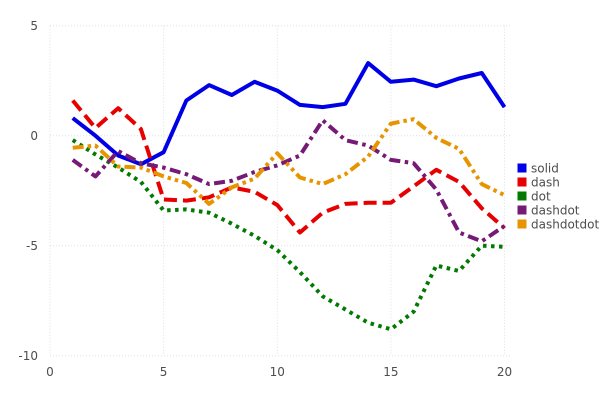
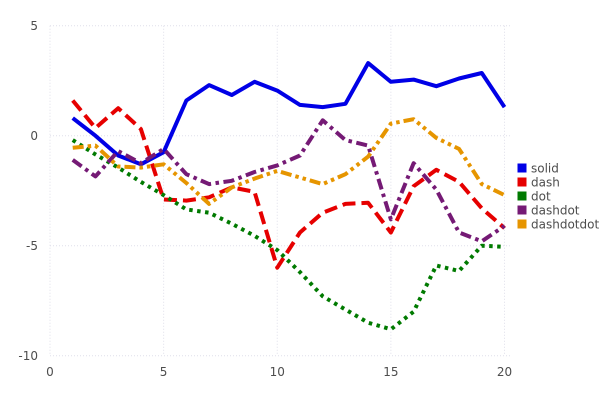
dot/5: -3.4 -> -2.7
dashdot/5: -1.4 -> -0.6
dashdotdot/5: -1.9 -> -1.3
dash/10: -3.1 -> -6.0
dashdotdot/10: -0.8 -> -1.6
dash/15: -3.0 -> -4.4
dashdot/15: -1.1 -> -3.8
